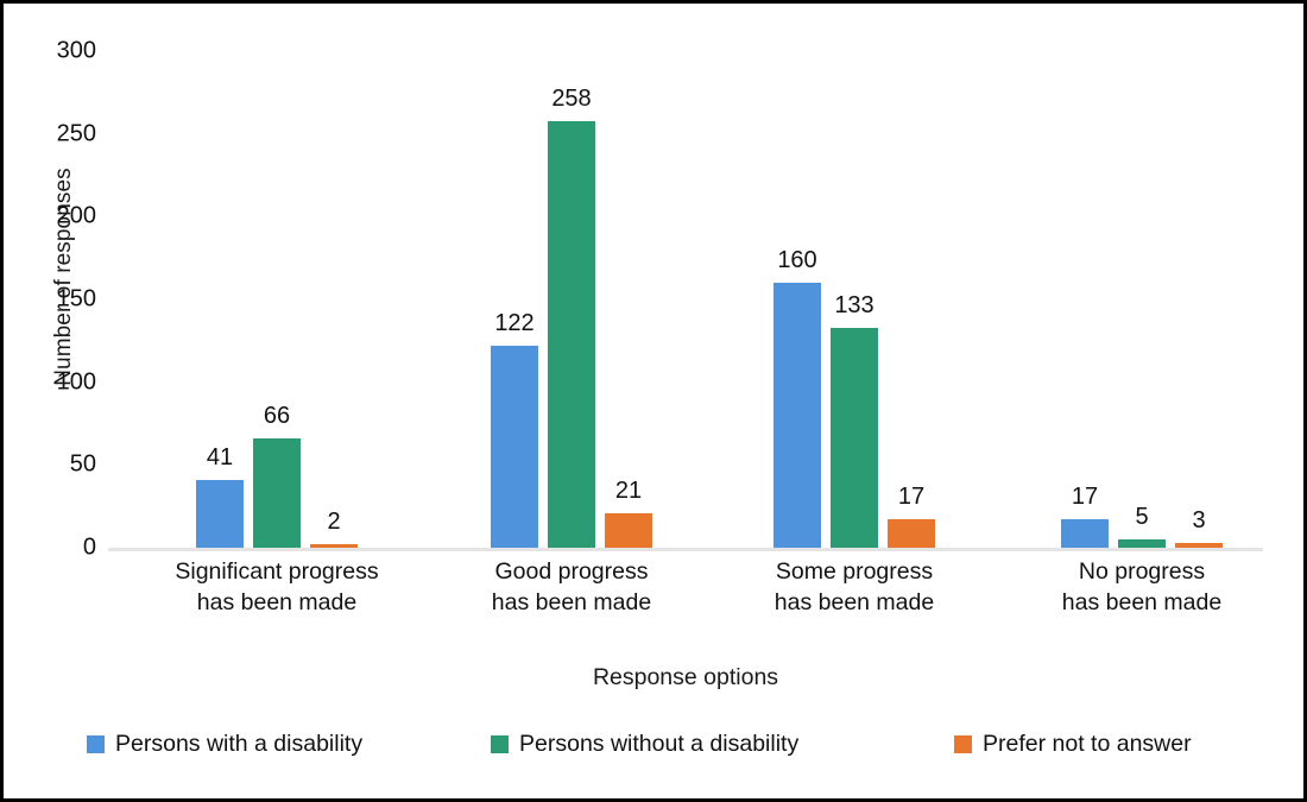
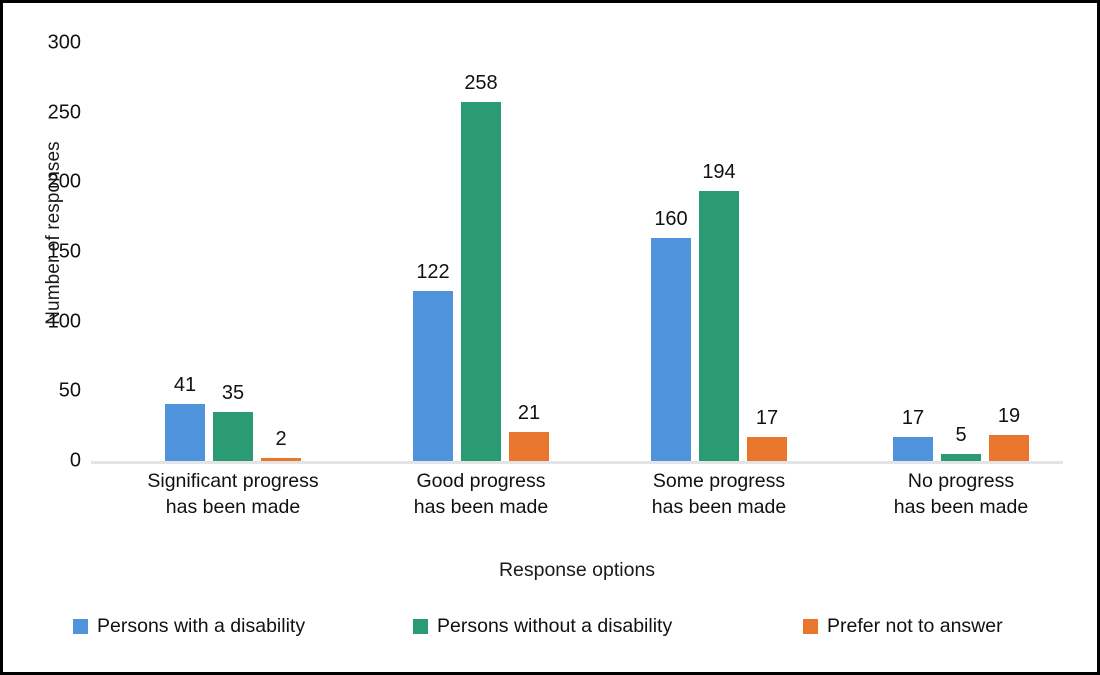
Persons without a disability/Significant progress has been made: 66 -> 35
Persons without a disability/Some progress has been made: 133 -> 194
Prefer not to answer/No progress has been made: 3 -> 19
